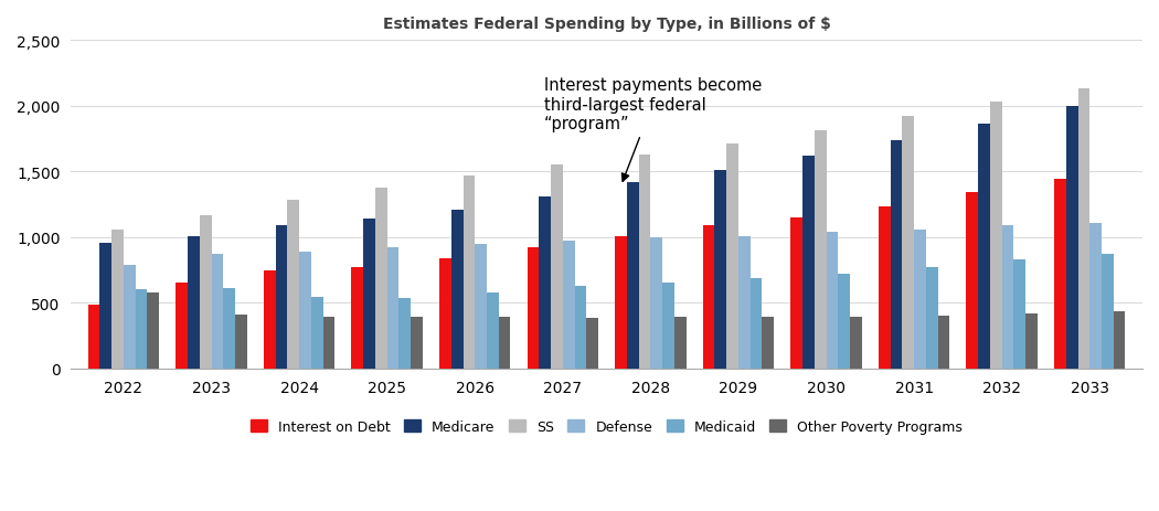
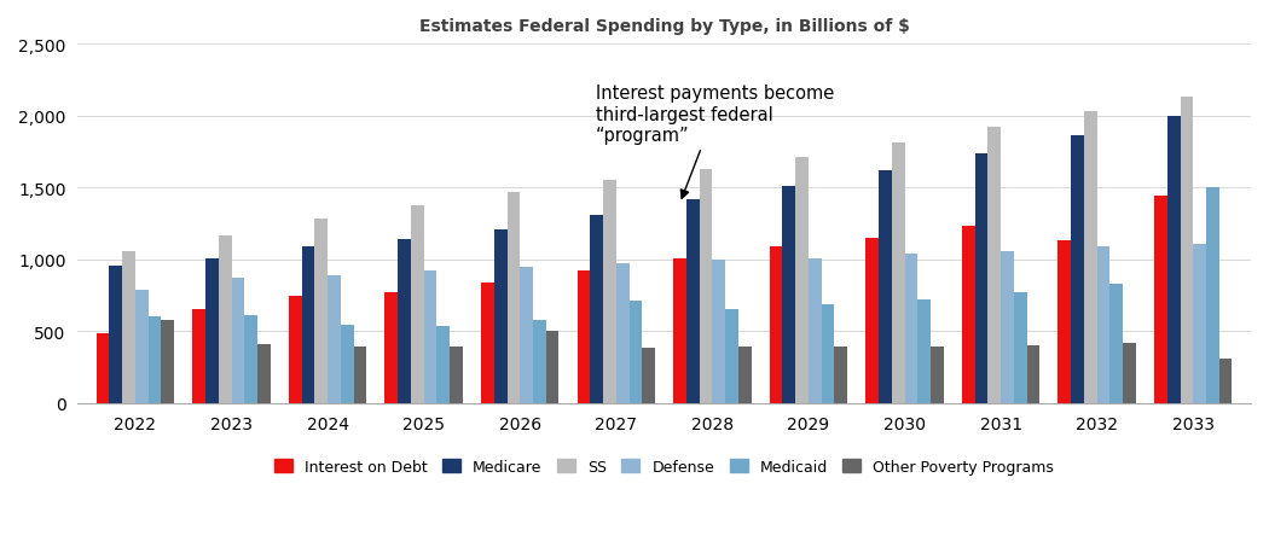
Other Poverty Programs/2026: 400 -> 500
Medicaid/2027: 620 -> 710
Interest on Debt/2032: 1,340 -> 1,130
Medicaid/2033: 880 -> 1,500
Other Poverty Programs/2033: 440 -> 310
